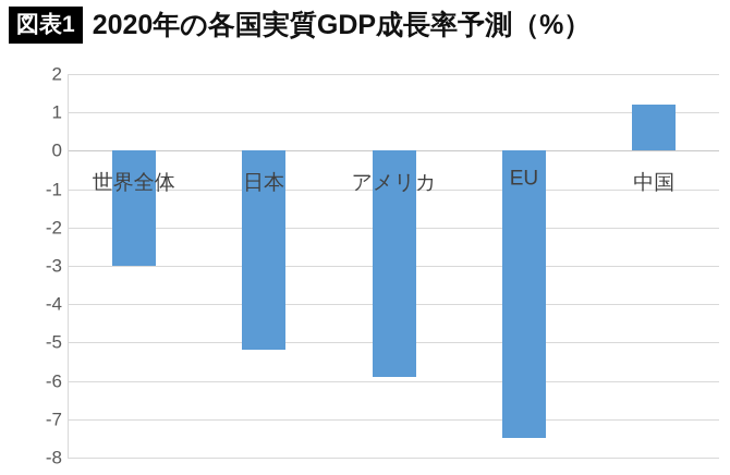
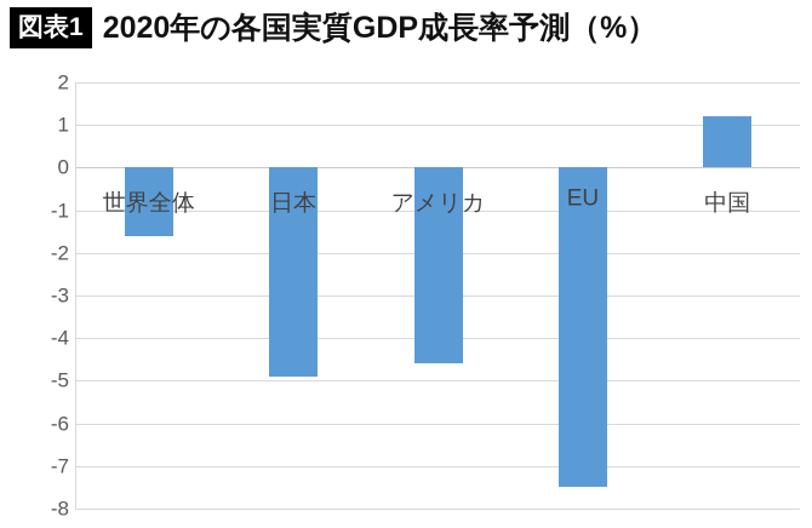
世界全体: -3.0 -> -1.6
日本: -5.2 -> -4.9
アメリカ: -5.9 -> -4.6
